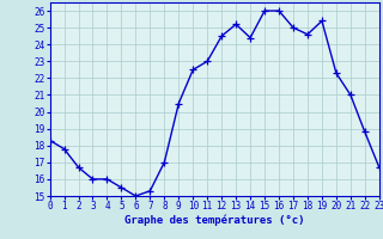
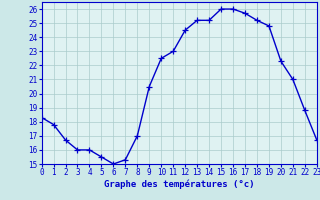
14: 24.4 -> 25.2
17: 25.0 -> 25.7
18: 24.6 -> 25.2
19: 25.4 -> 24.8
